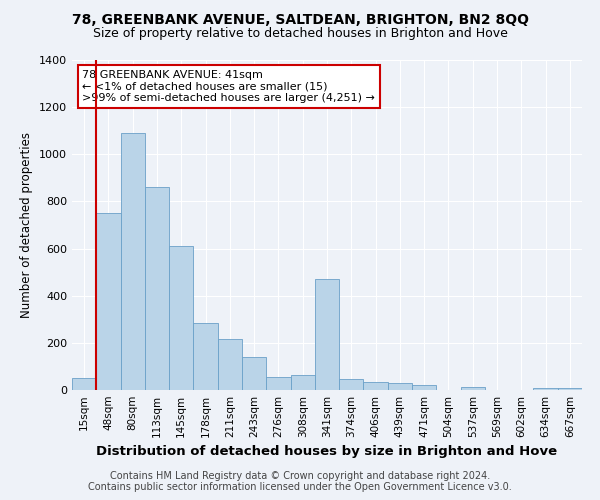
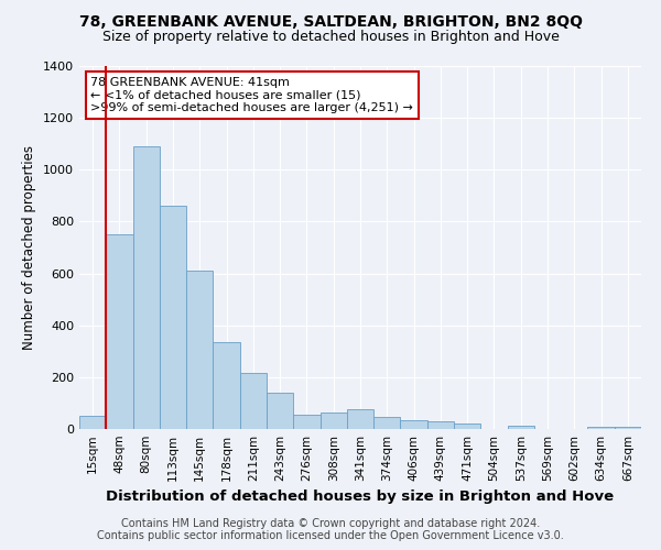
178sqm: 285 -> 335
341sqm: 470 -> 75
